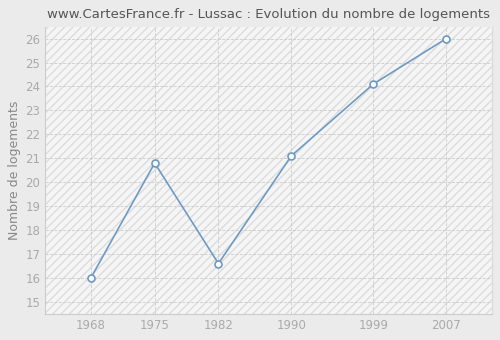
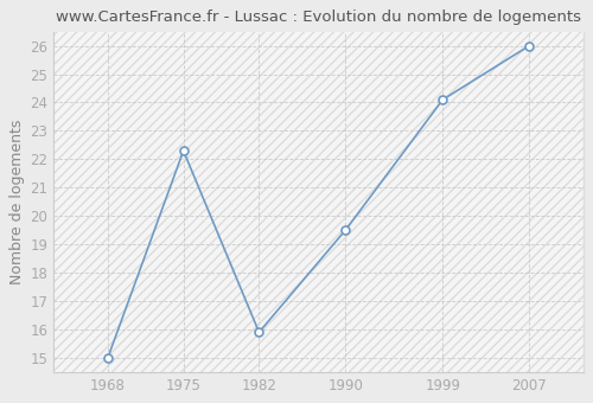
1968: 16.0 -> 15.0
1975: 20.8 -> 22.3
1982: 16.6 -> 15.9
1990: 21.1 -> 19.5
